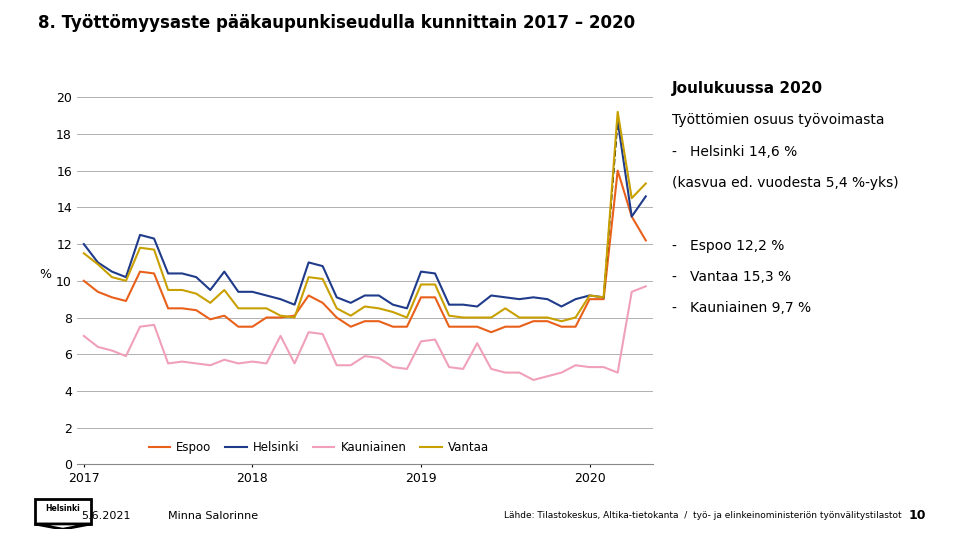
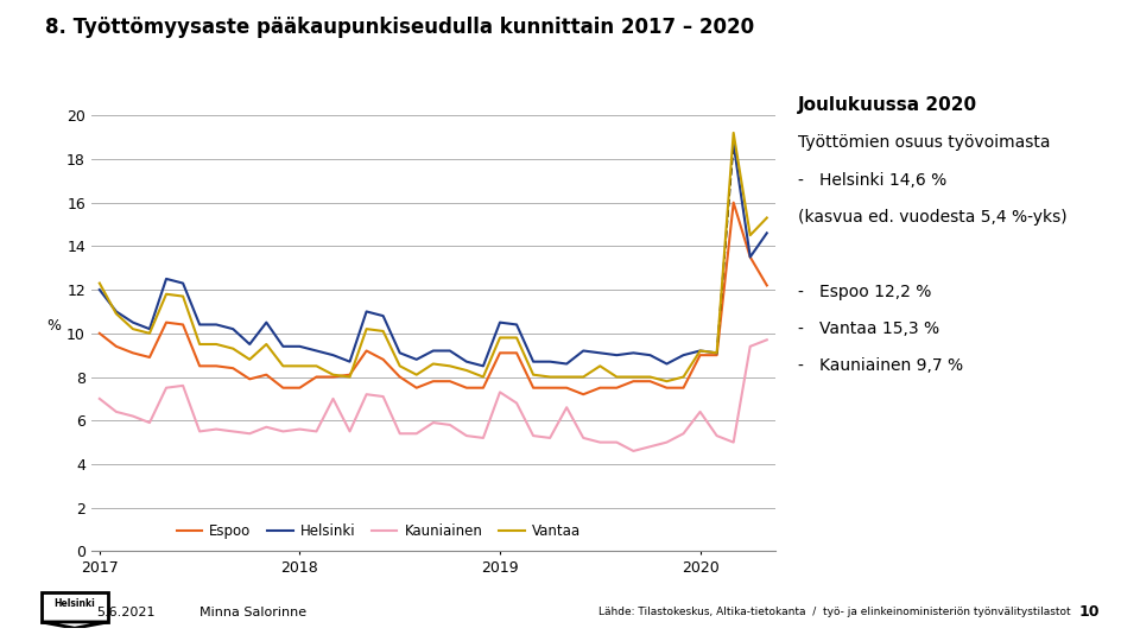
Vantaa/2017: 11.5 -> 12.3
Kauniainen/2019: 6.7 -> 7.3
Kauniainen/2020: 5.3 -> 6.4
